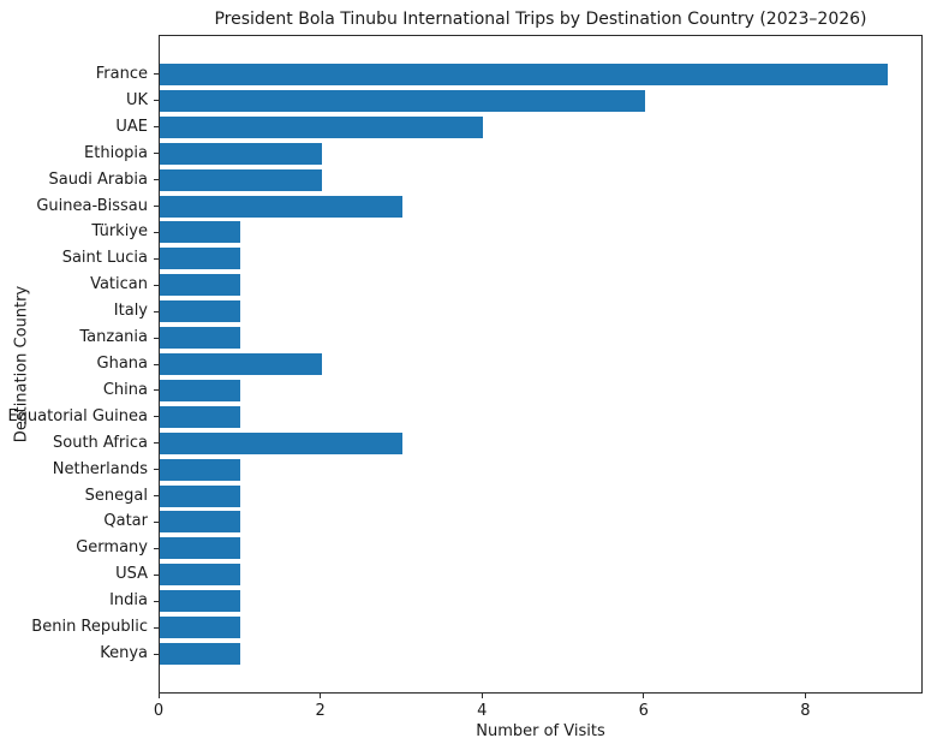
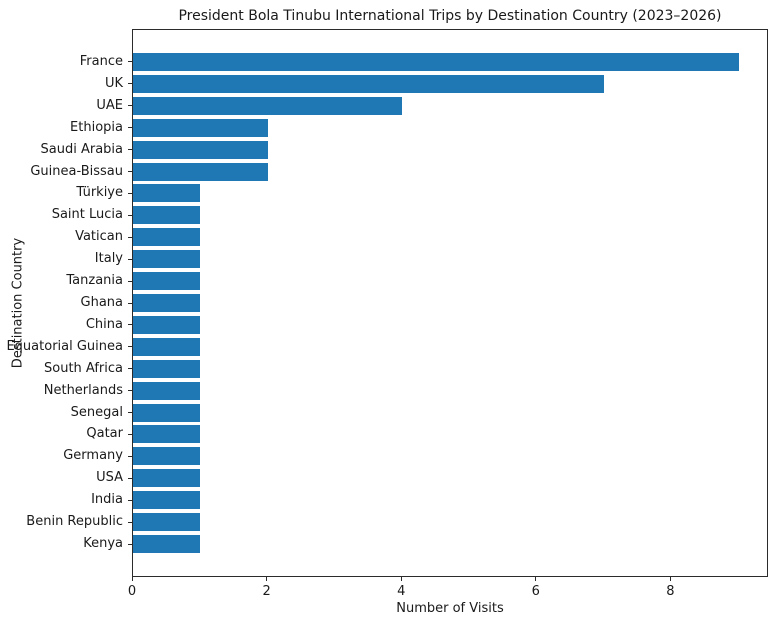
UK: 6 -> 7
Guinea-Bissau: 3 -> 2
Ghana: 2 -> 1
South Africa: 3 -> 1
